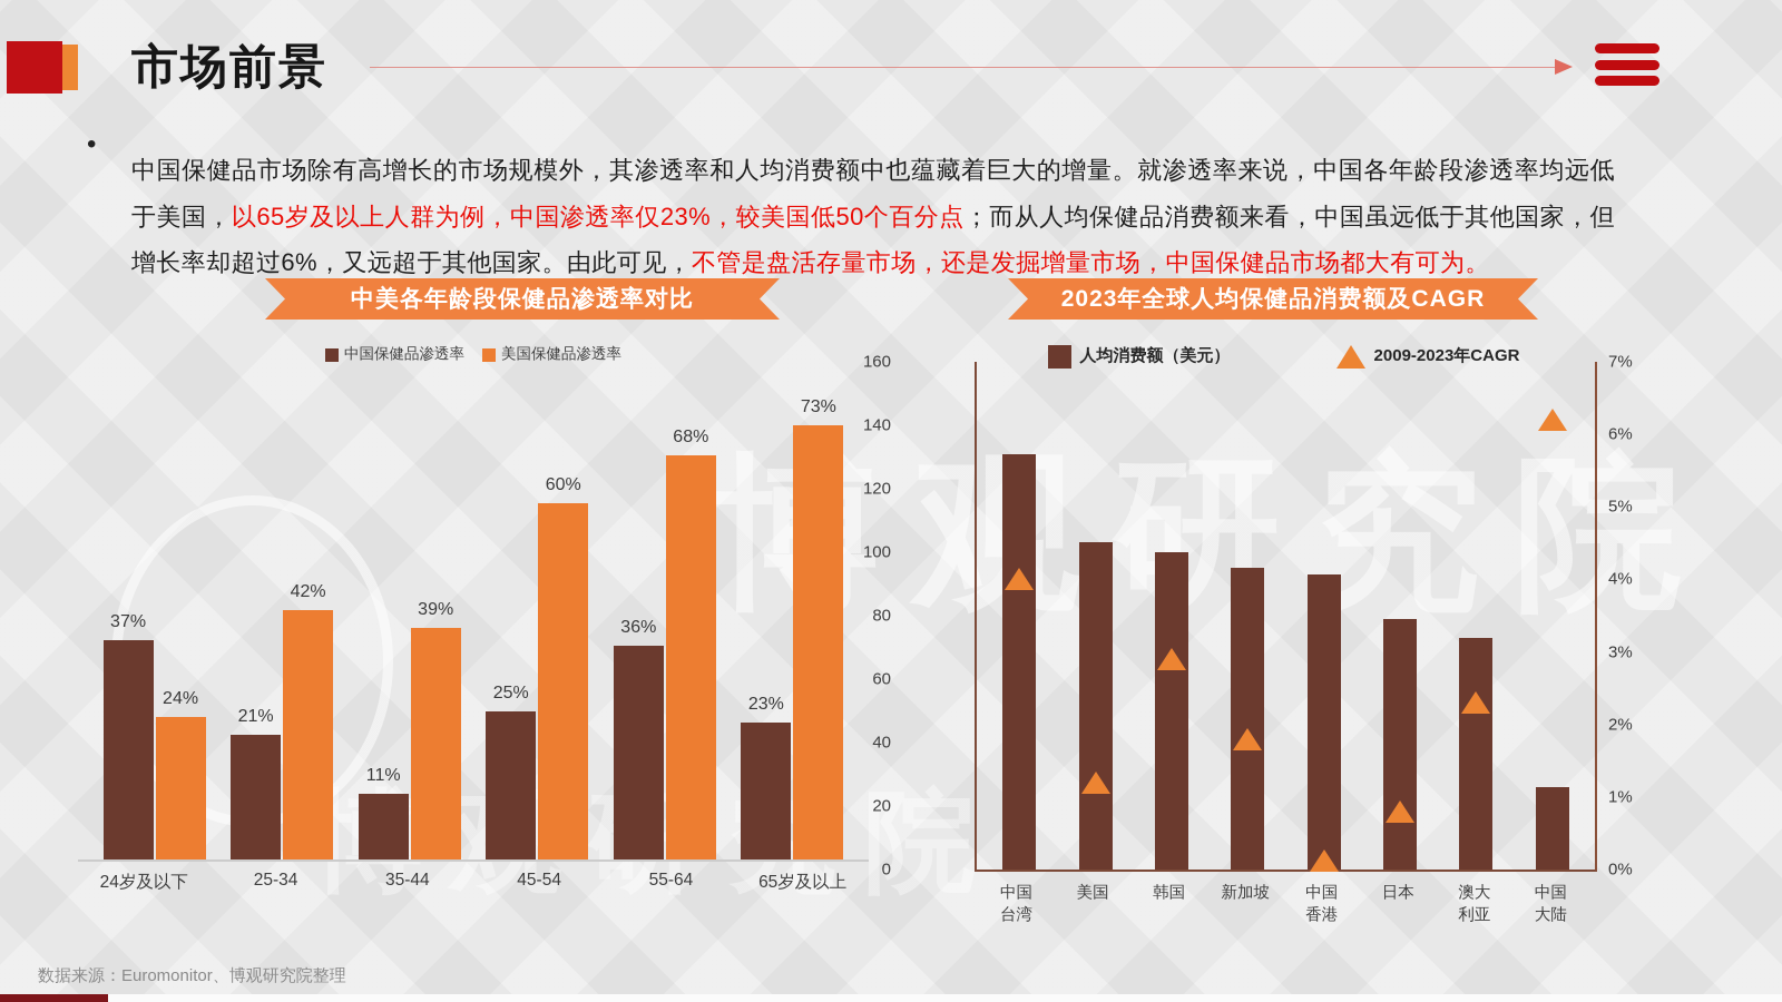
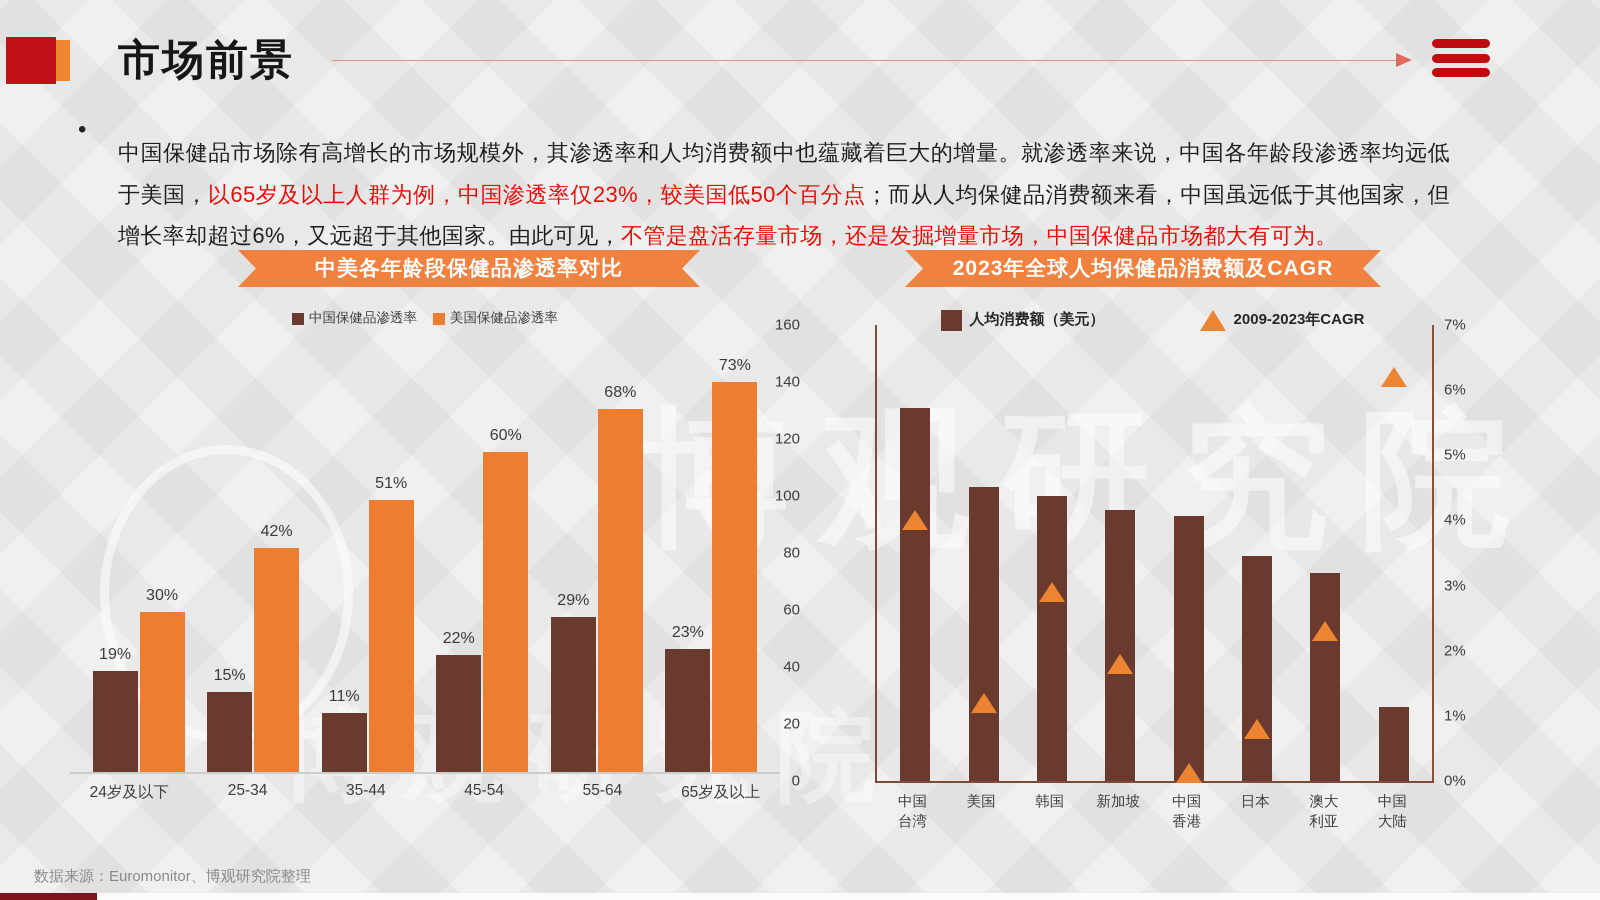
中美各年龄段保健品渗透率对比/中国保健品渗透率/24岁及以下: 37% -> 19%
中美各年龄段保健品渗透率对比/美国保健品渗透率/24岁及以下: 24% -> 30%
中美各年龄段保健品渗透率对比/中国保健品渗透率/25-34: 21% -> 15%
中美各年龄段保健品渗透率对比/美国保健品渗透率/35-44: 39% -> 51%
中美各年龄段保健品渗透率对比/中国保健品渗透率/45-54: 25% -> 22%
中美各年龄段保健品渗透率对比/中国保健品渗透率/55-64: 36% -> 29%
